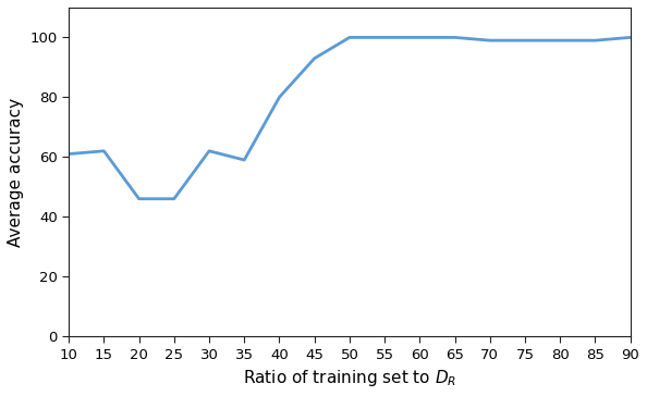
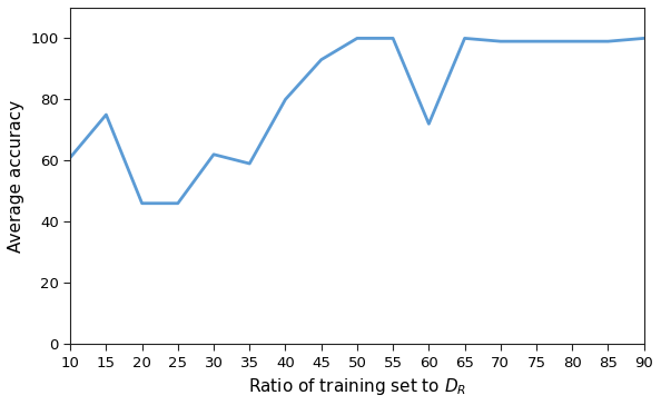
15: 62 -> 75
60: 100 -> 72
